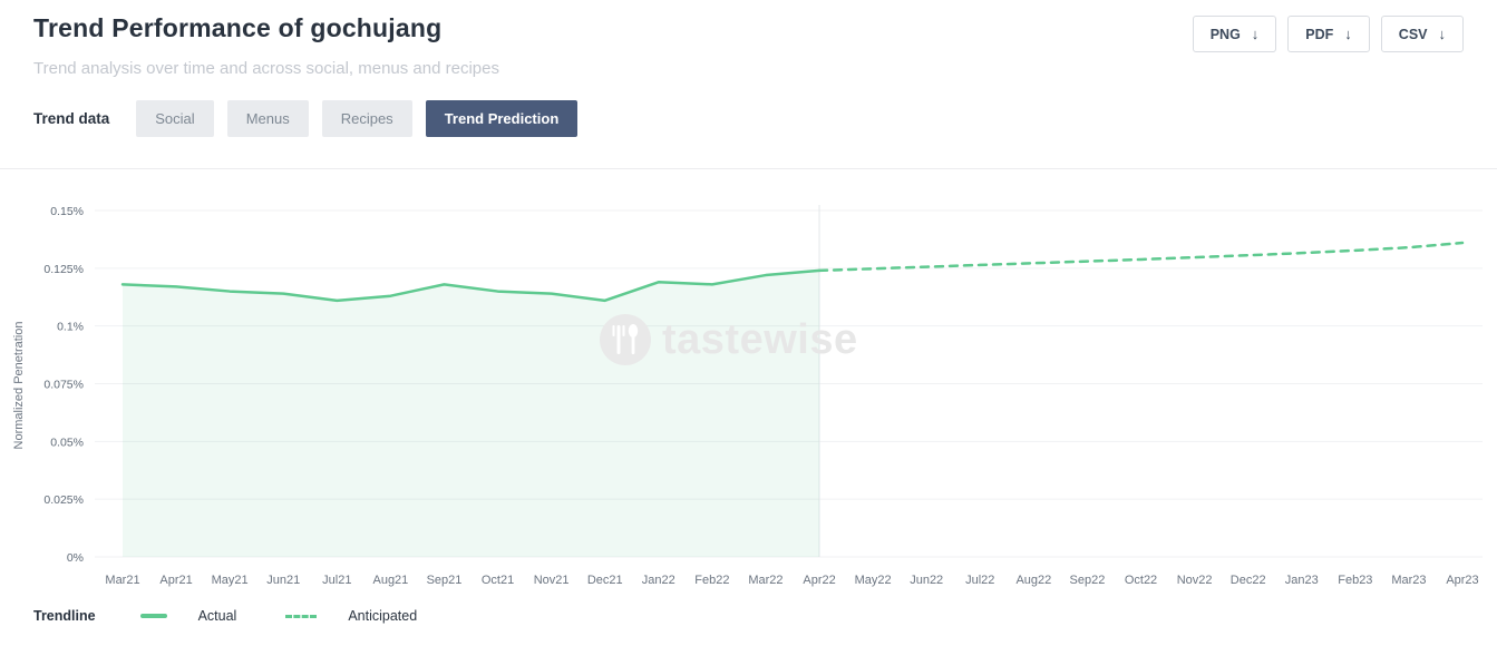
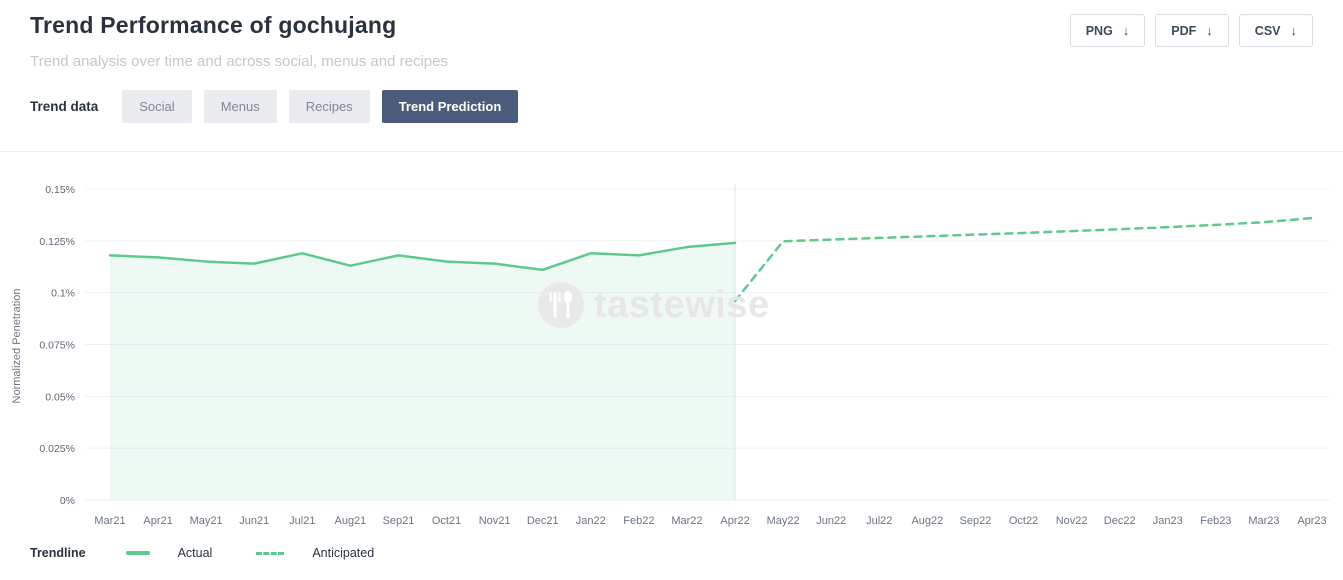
Actual/Jul21: 0.111% -> 0.119%
Anticipated/Apr22: 0.124% -> 0.096%
